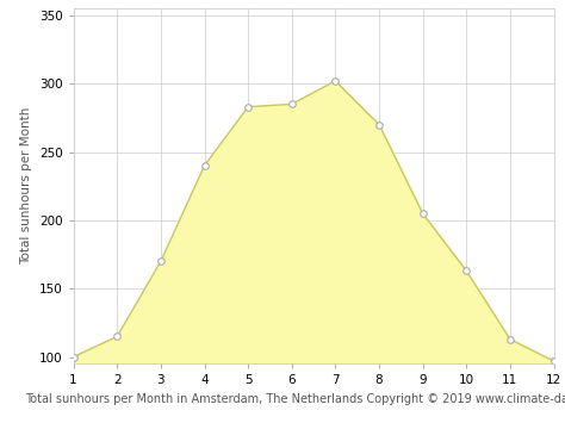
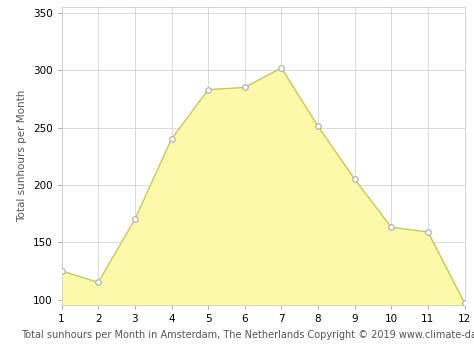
1: 100 -> 125
8: 270 -> 251
11: 113 -> 159
